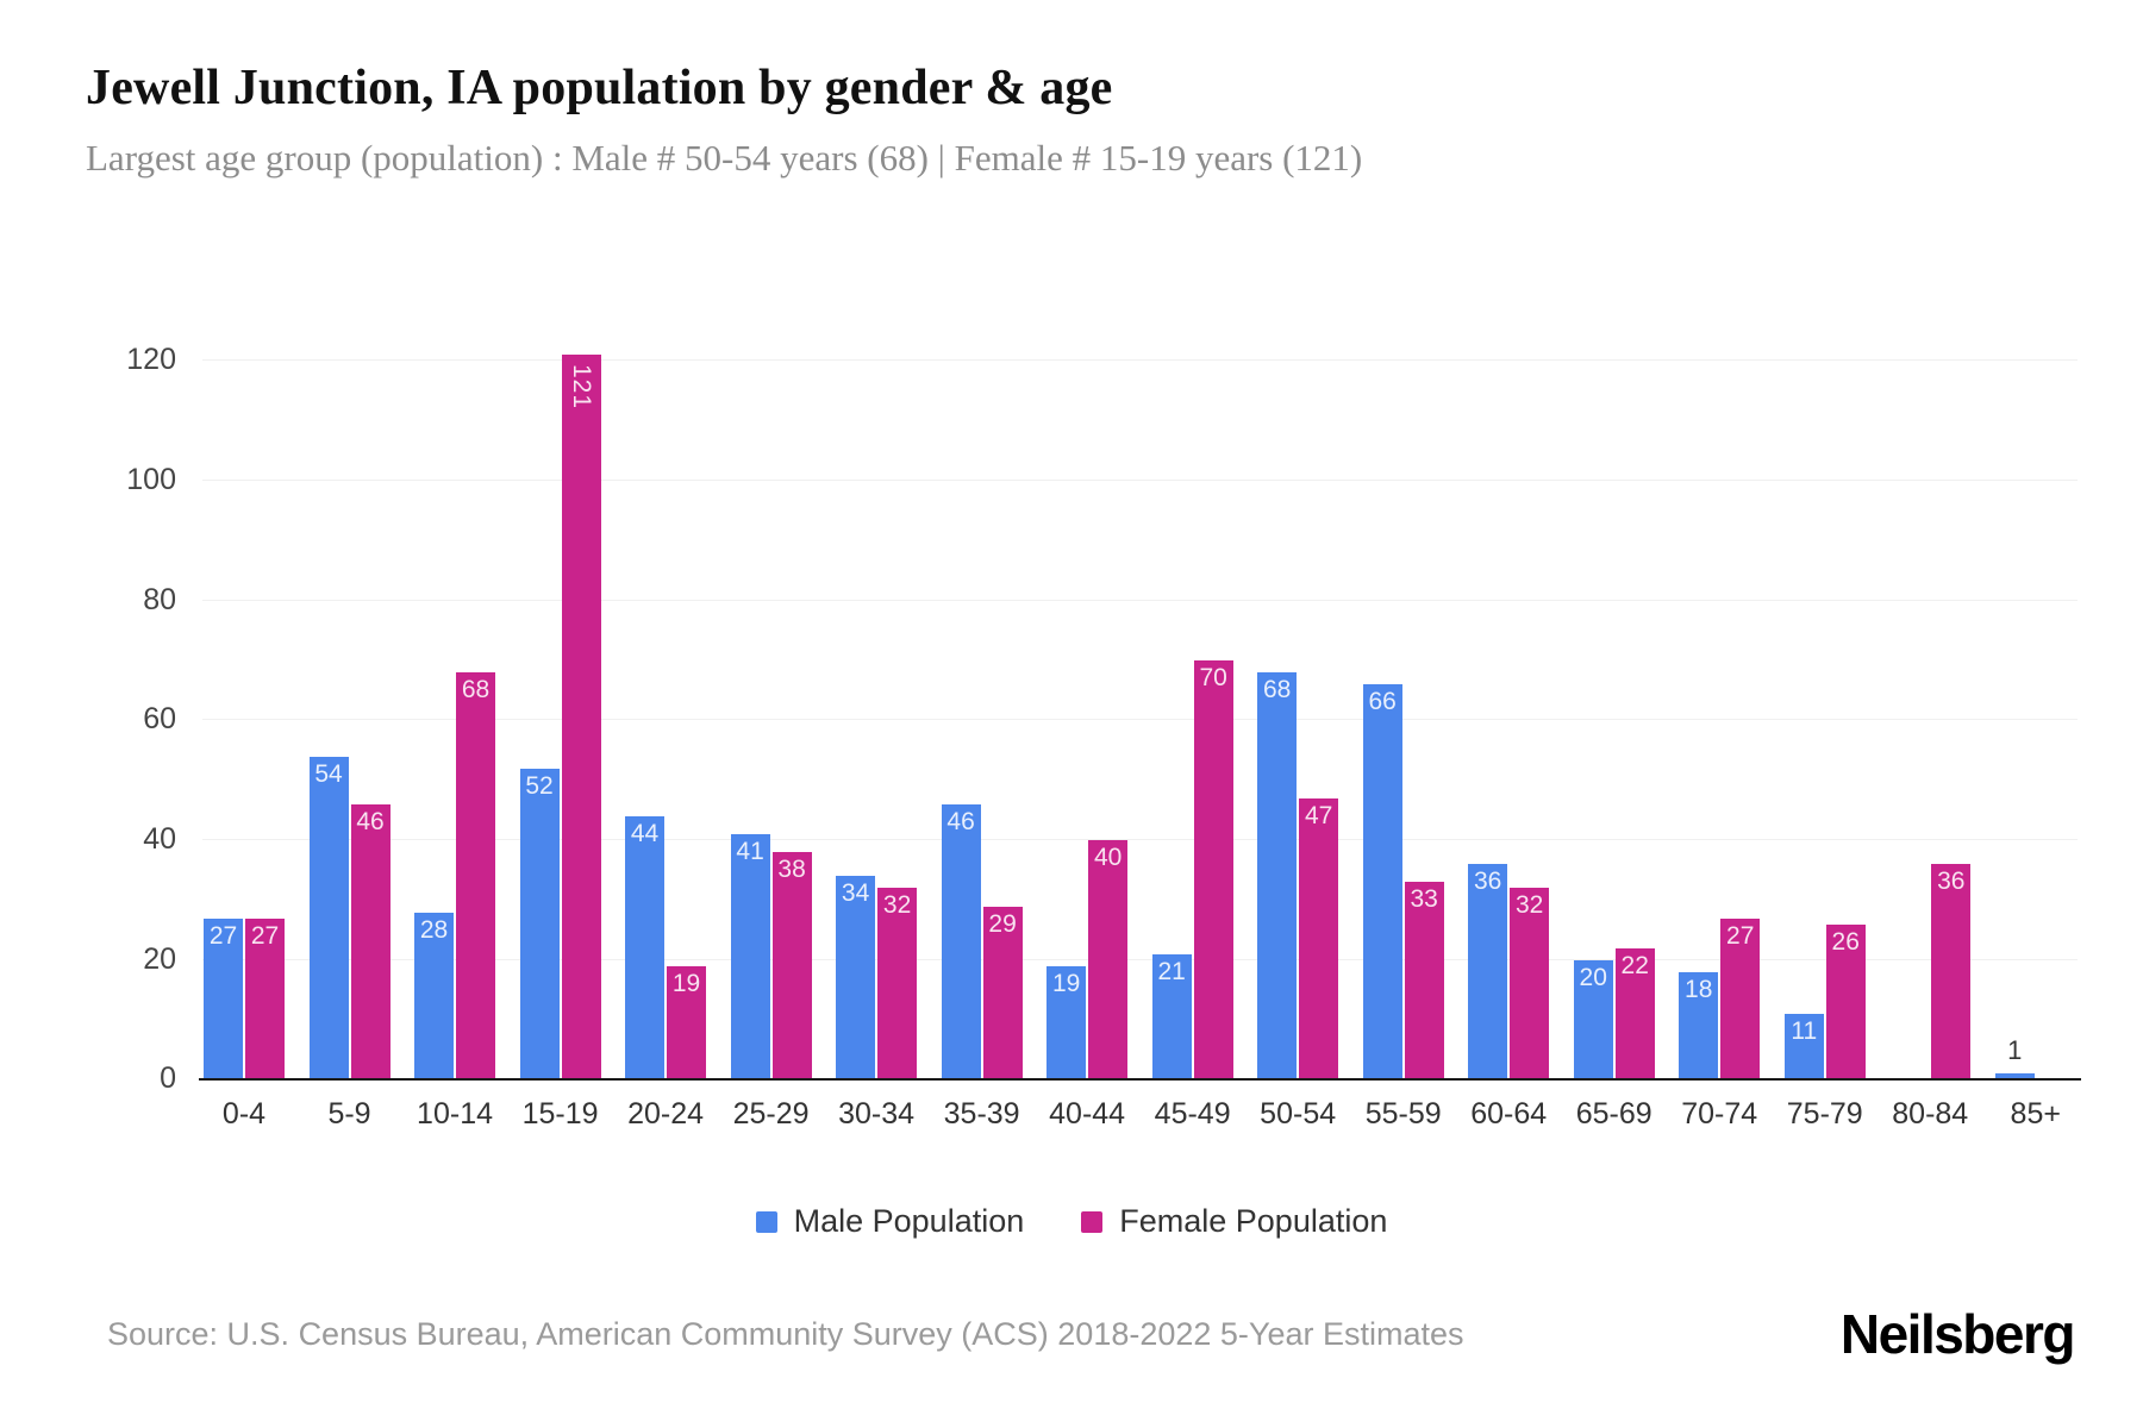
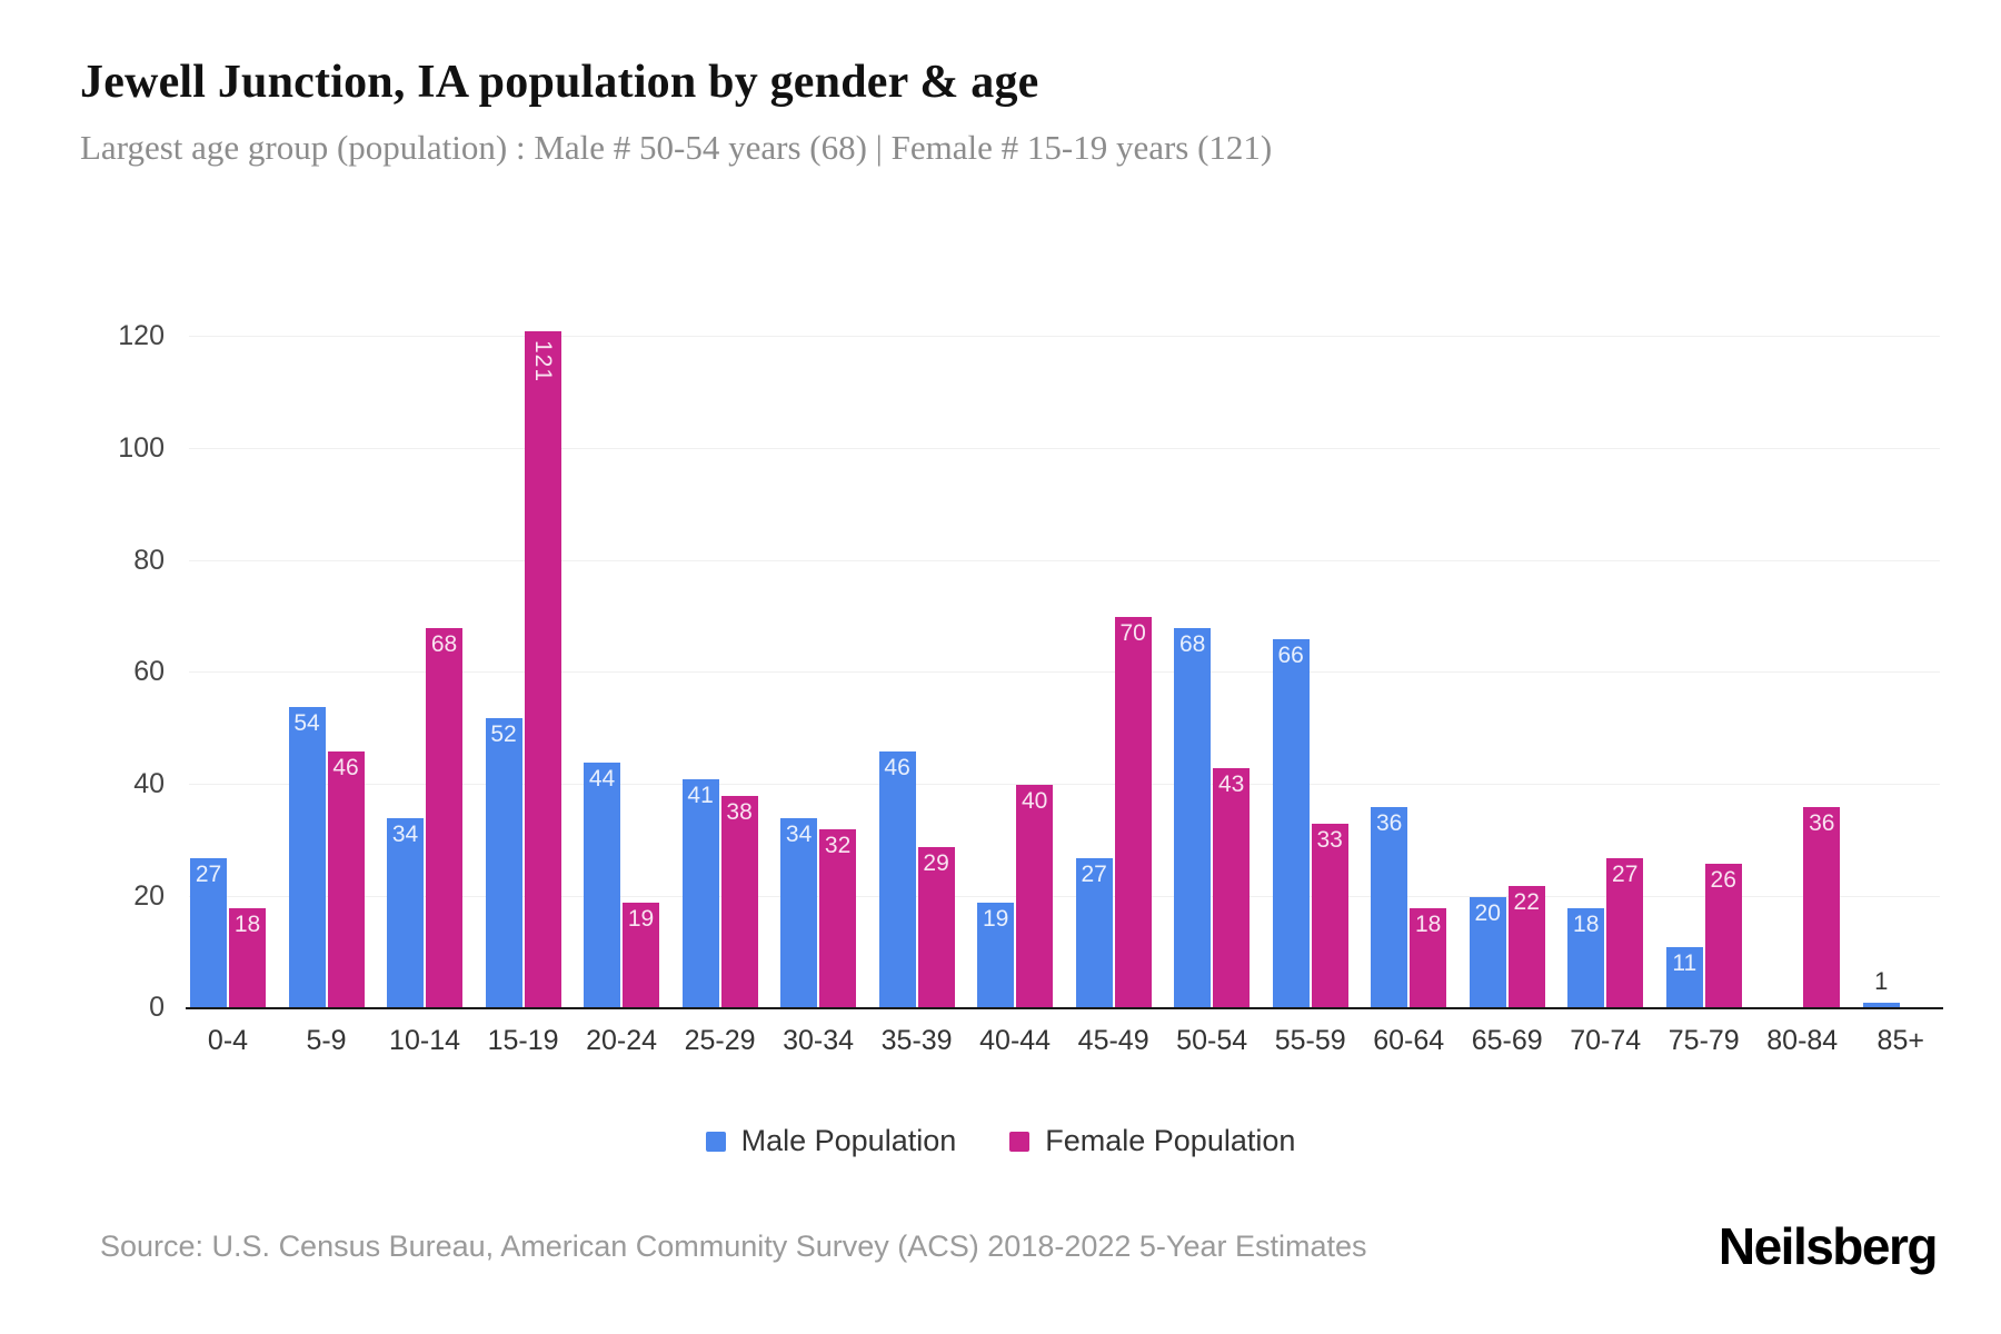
Female Population/0-4: 27 -> 18
Male Population/10-14: 28 -> 34
Male Population/45-49: 21 -> 27
Female Population/50-54: 47 -> 43
Female Population/60-64: 32 -> 18
